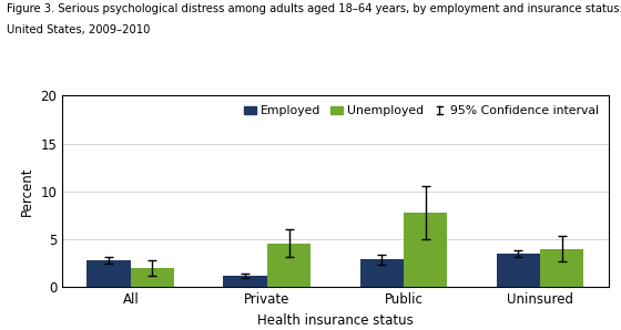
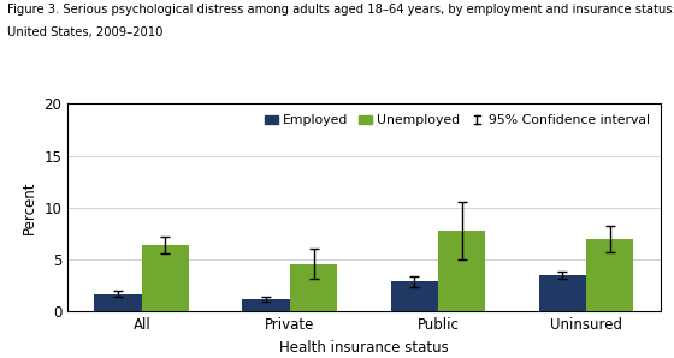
Employed/All: 2.8 -> 1.7
Unemployed/All: 2.0 -> 6.4
Unemployed/Uninsured: 4.0 -> 7.0
